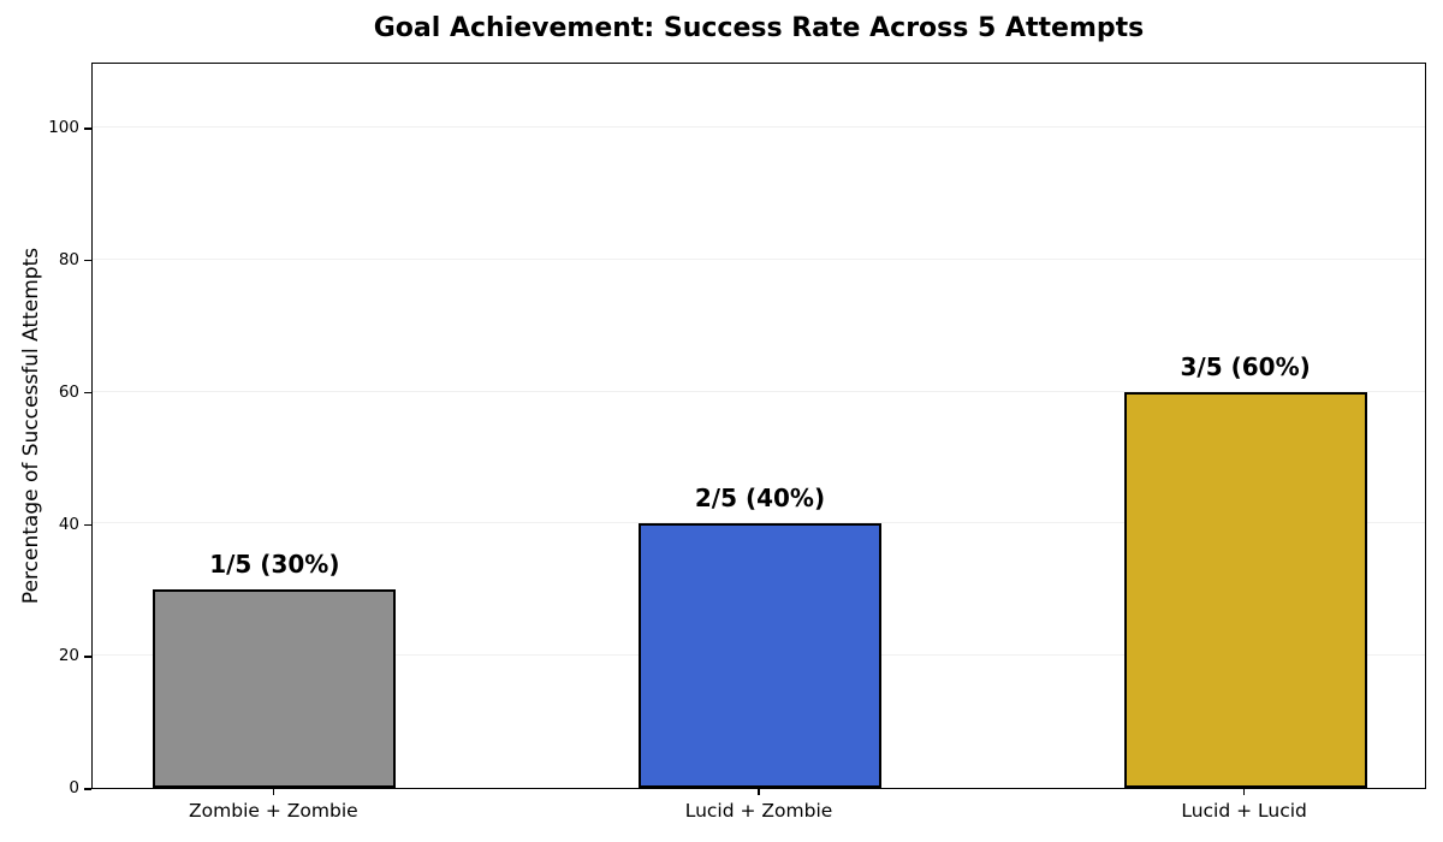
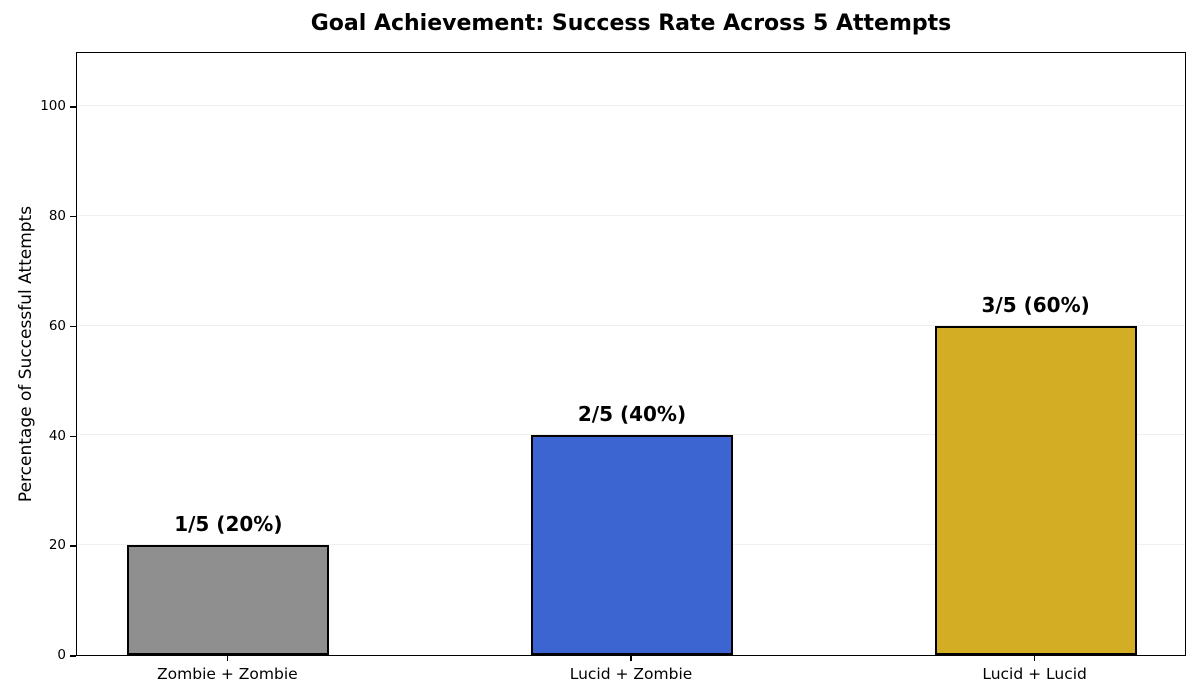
Zombie + Zombie: 30% -> 20%
